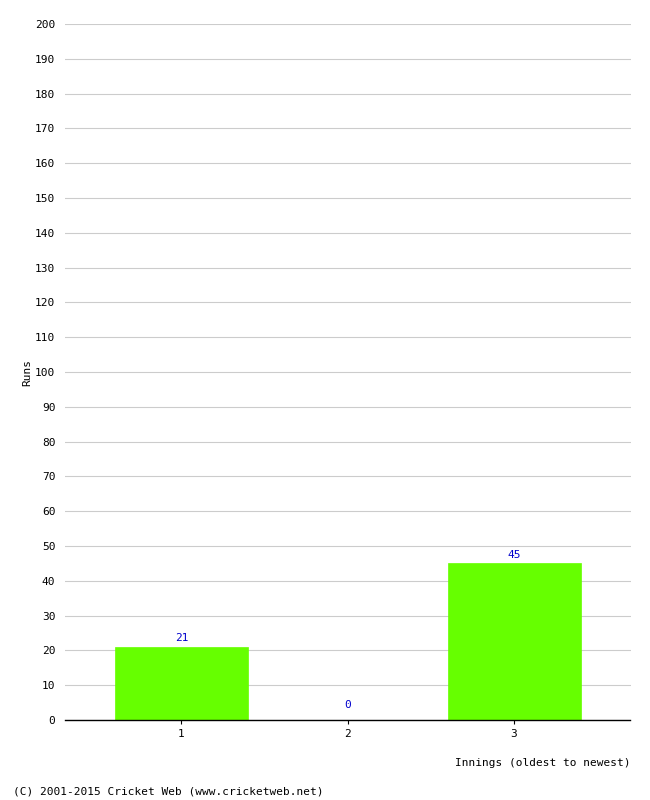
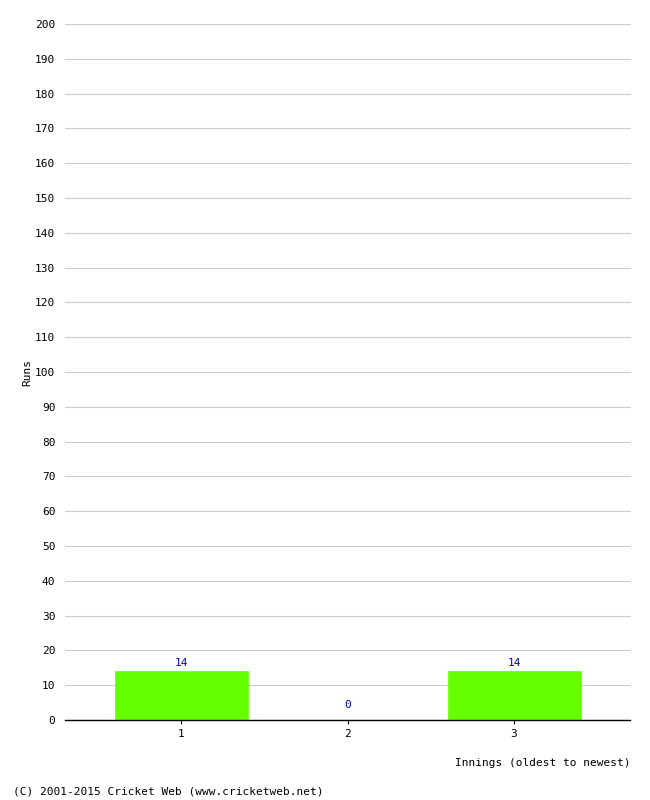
1: 21 -> 14
3: 45 -> 14
